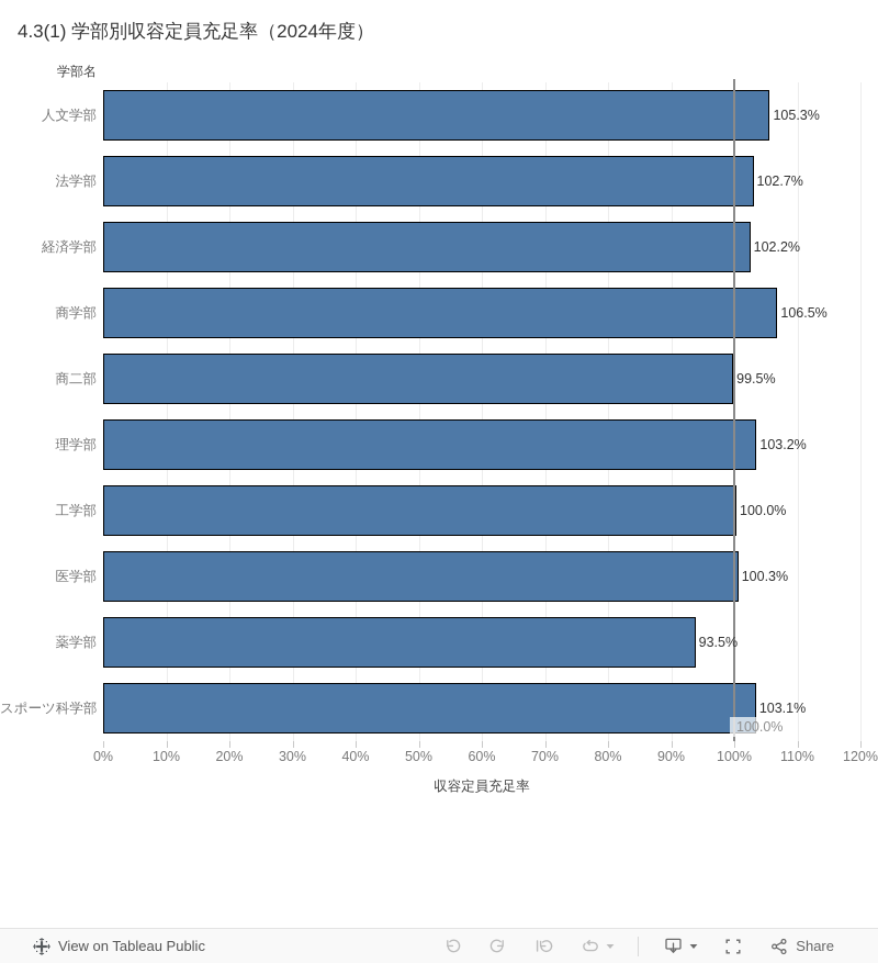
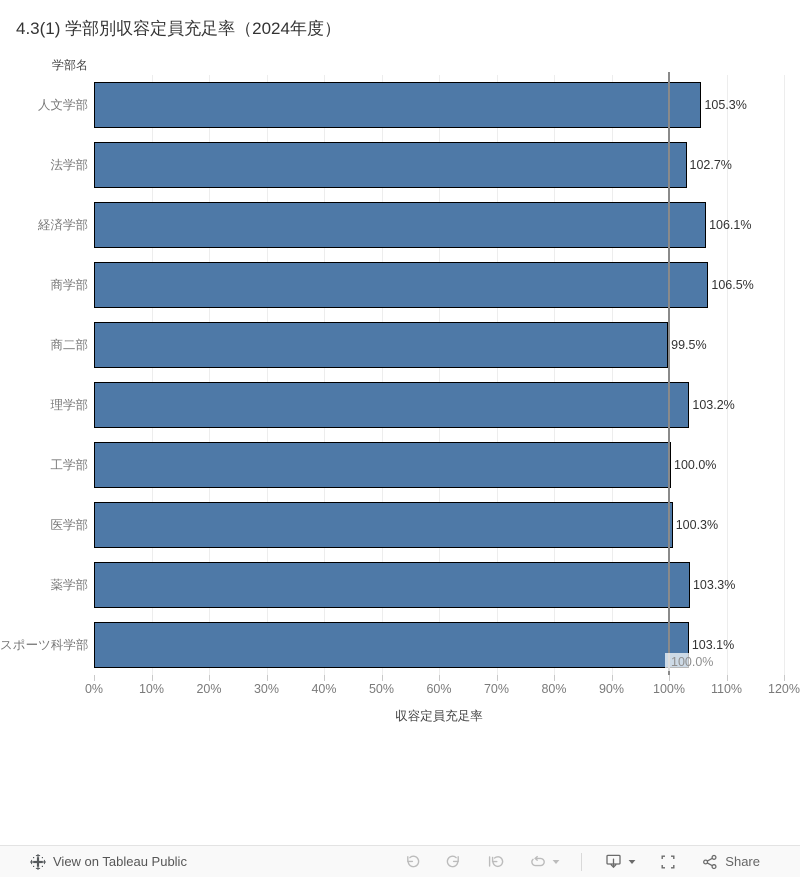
経済学部: 102.2% -> 106.1%
薬学部: 93.5% -> 103.3%
